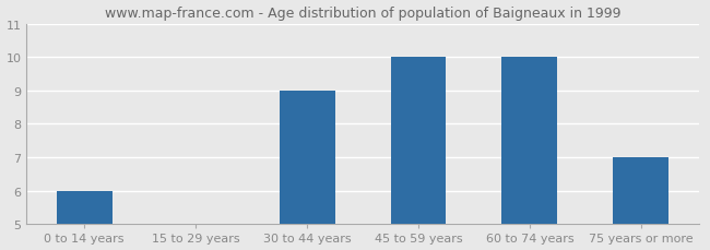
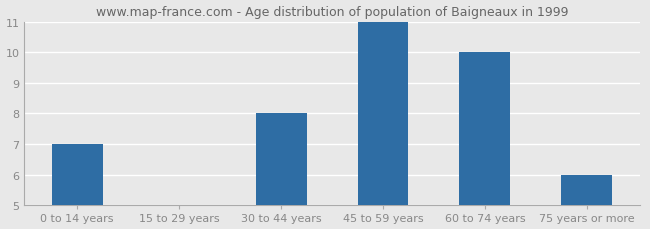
0 to 14 years: 6 -> 7
30 to 44 years: 9 -> 8
45 to 59 years: 10 -> 11
75 years or more: 7 -> 6
